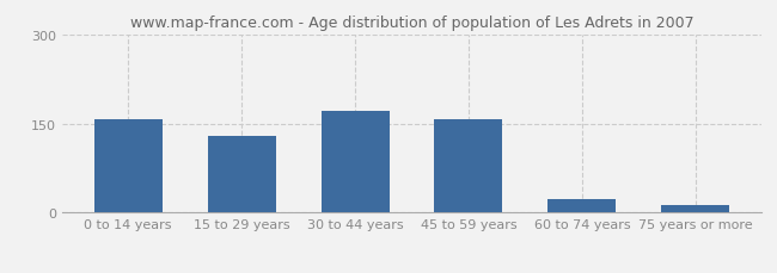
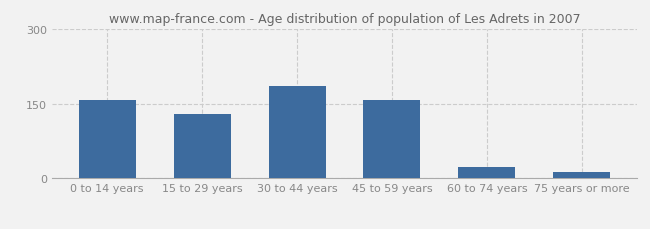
30 to 44 years: 172 -> 185
